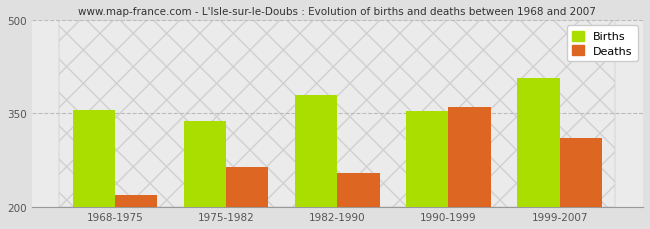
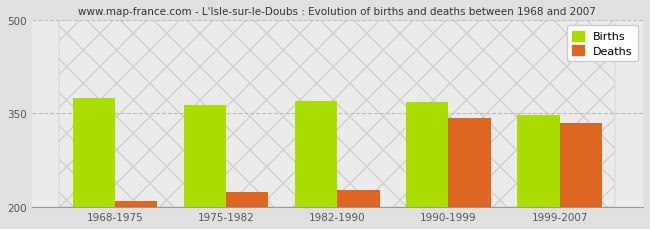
Births/1968-1975: 356 -> 375
Deaths/1968-1975: 220 -> 210
Births/1975-1982: 338 -> 363
Deaths/1975-1982: 264 -> 224
Births/1982-1990: 380 -> 369
Deaths/1982-1990: 254 -> 228
Births/1990-1999: 354 -> 368
Deaths/1990-1999: 360 -> 343
Births/1999-2007: 406 -> 347
Deaths/1999-2007: 310 -> 335
